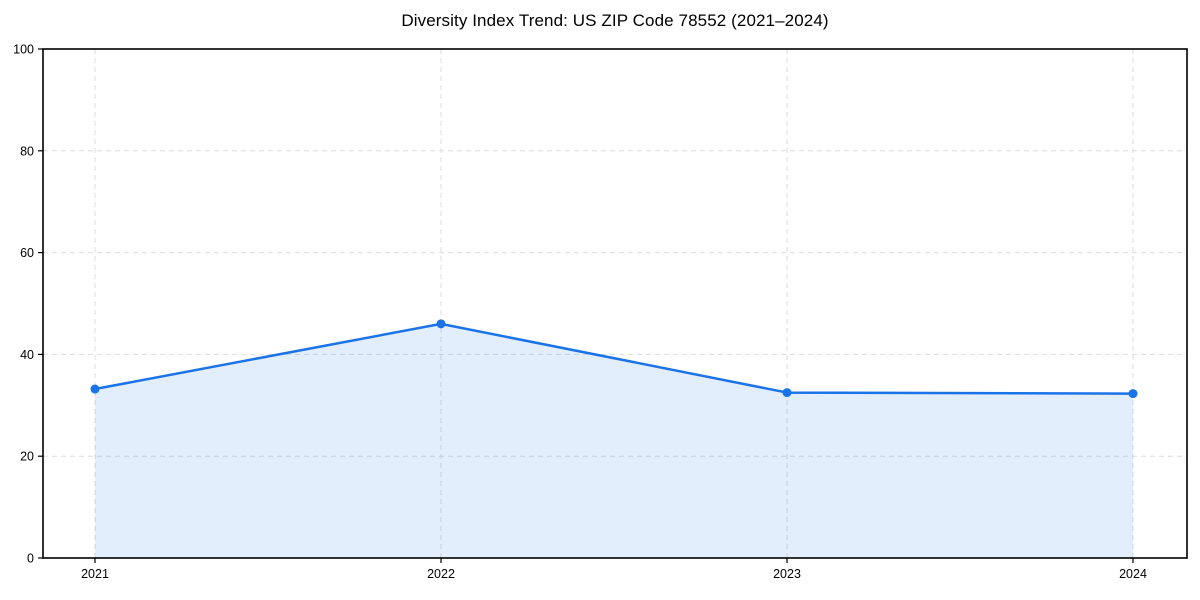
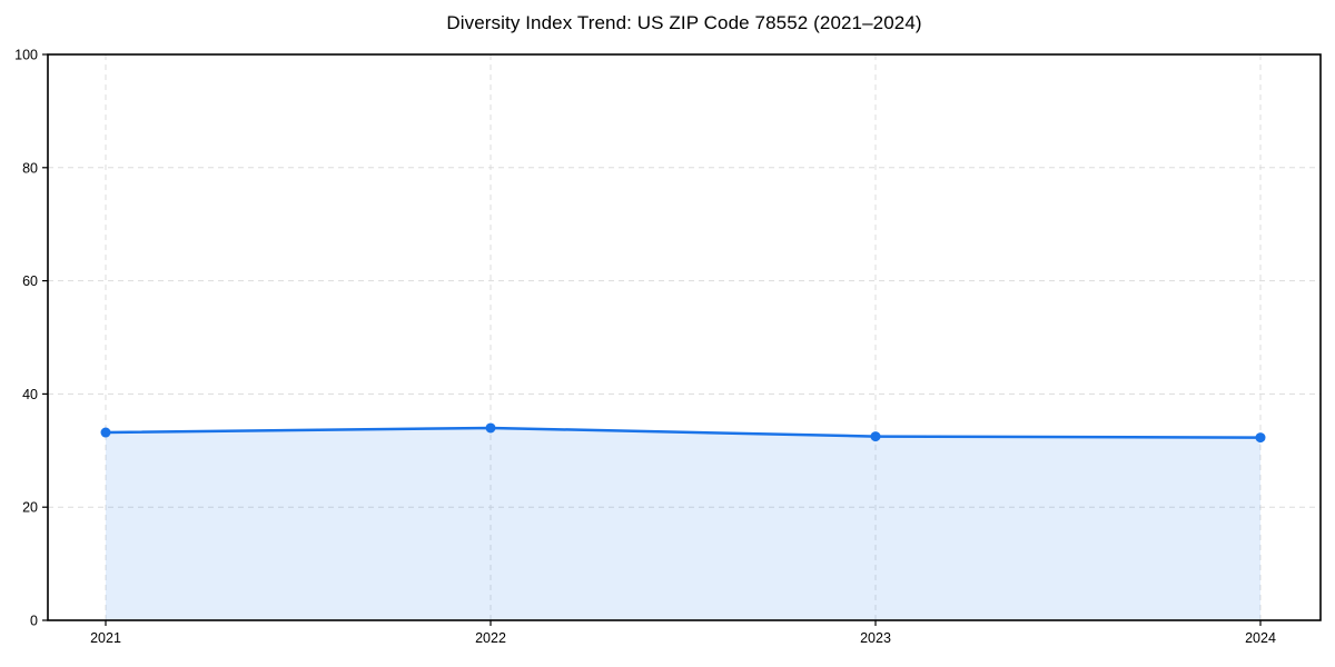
2022: 46 -> 34
